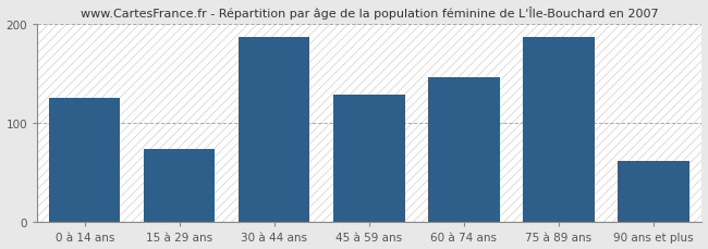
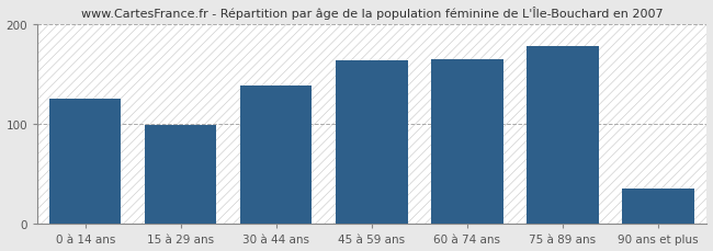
15 à 29 ans: 74 -> 99
30 à 44 ans: 186 -> 138
45 à 59 ans: 128 -> 163
60 à 74 ans: 146 -> 165
75 à 89 ans: 186 -> 178
90 ans et plus: 62 -> 35
